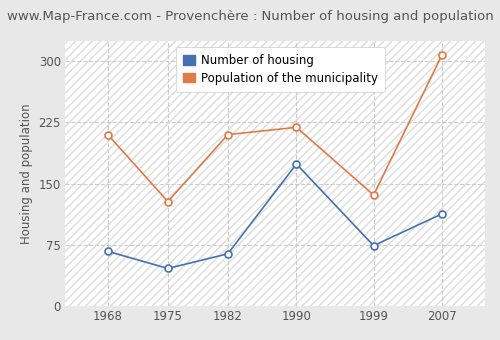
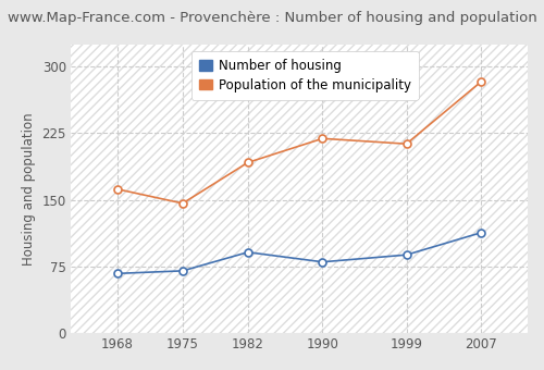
Population of the municipality/1968: 210 -> 162
Number of housing/1975: 46 -> 70
Population of the municipality/1975: 128 -> 146
Number of housing/1982: 64 -> 91
Population of the municipality/1982: 210 -> 192
Number of housing/1990: 174 -> 80
Number of housing/1999: 74 -> 88
Population of the municipality/1999: 136 -> 213
Population of the municipality/2007: 308 -> 283
